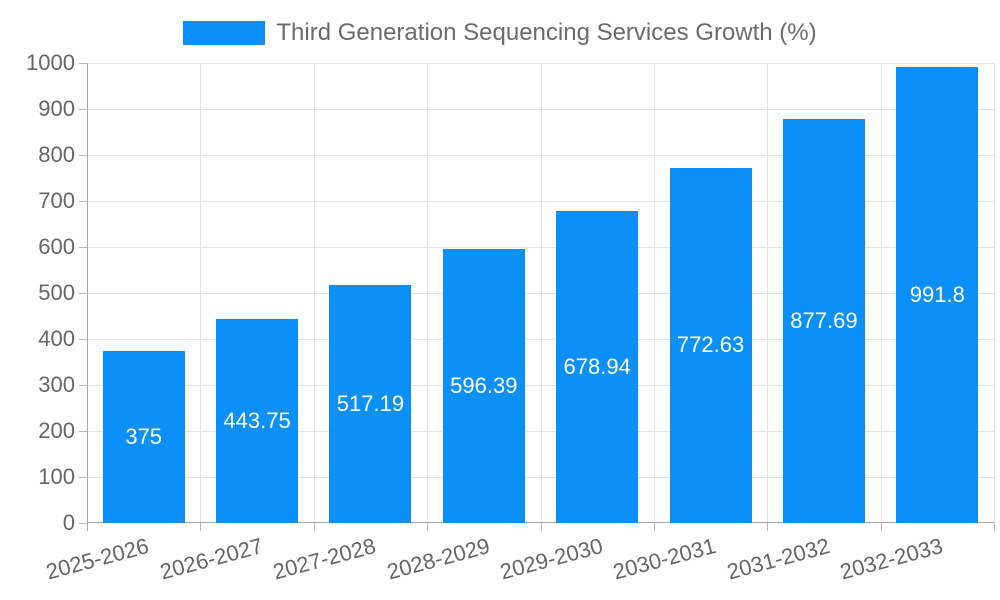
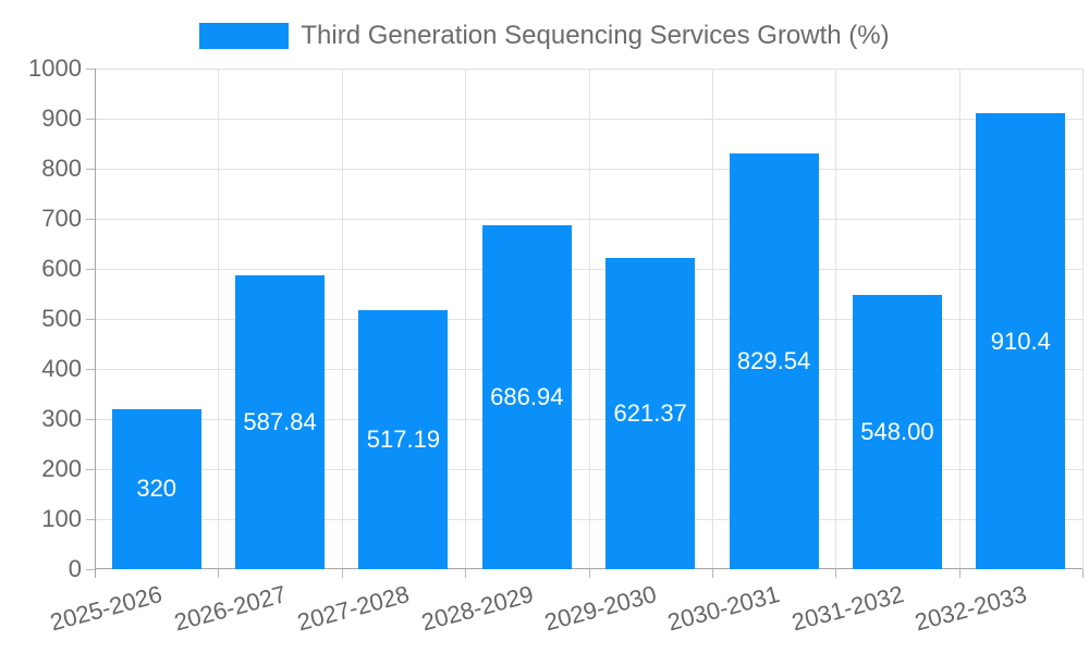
2025-2026: 375 -> 320
2026-2027: 443.75 -> 587.84
2028-2029: 596.39 -> 686.94
2029-2030: 678.94 -> 621.37
2030-2031: 772.63 -> 829.54
2031-2032: 877.69 -> 548.00
2032-2033: 991.8 -> 910.4
